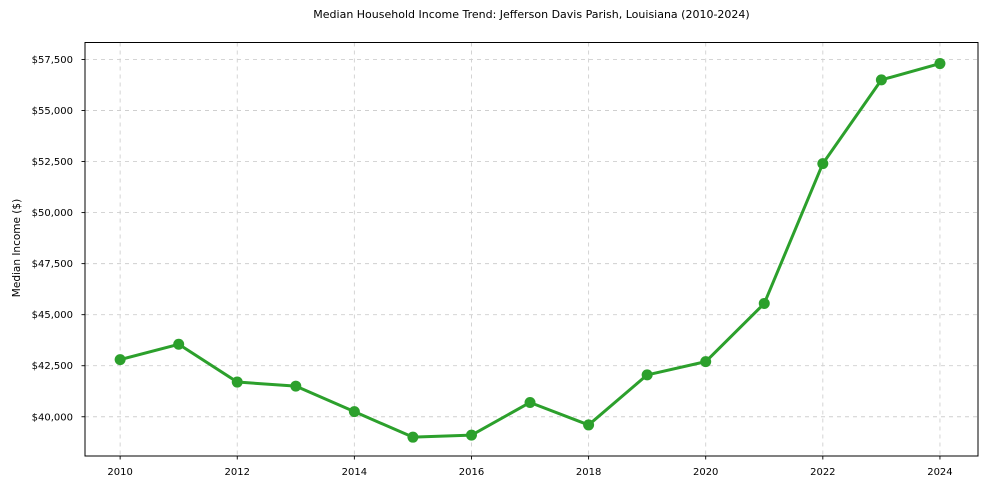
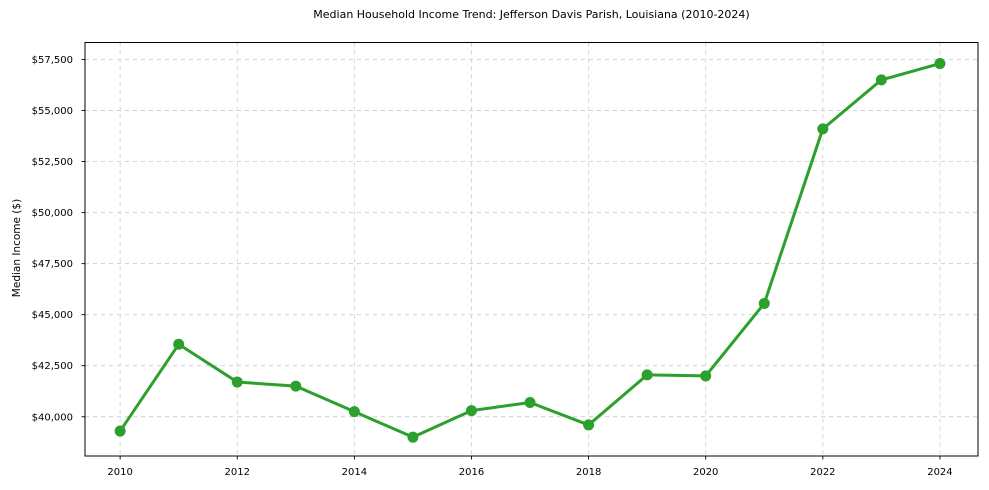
2010: $42800 -> $39300
2016: $39100 -> $40300
2020: $42700 -> $42000
2022: $52400 -> $54100
